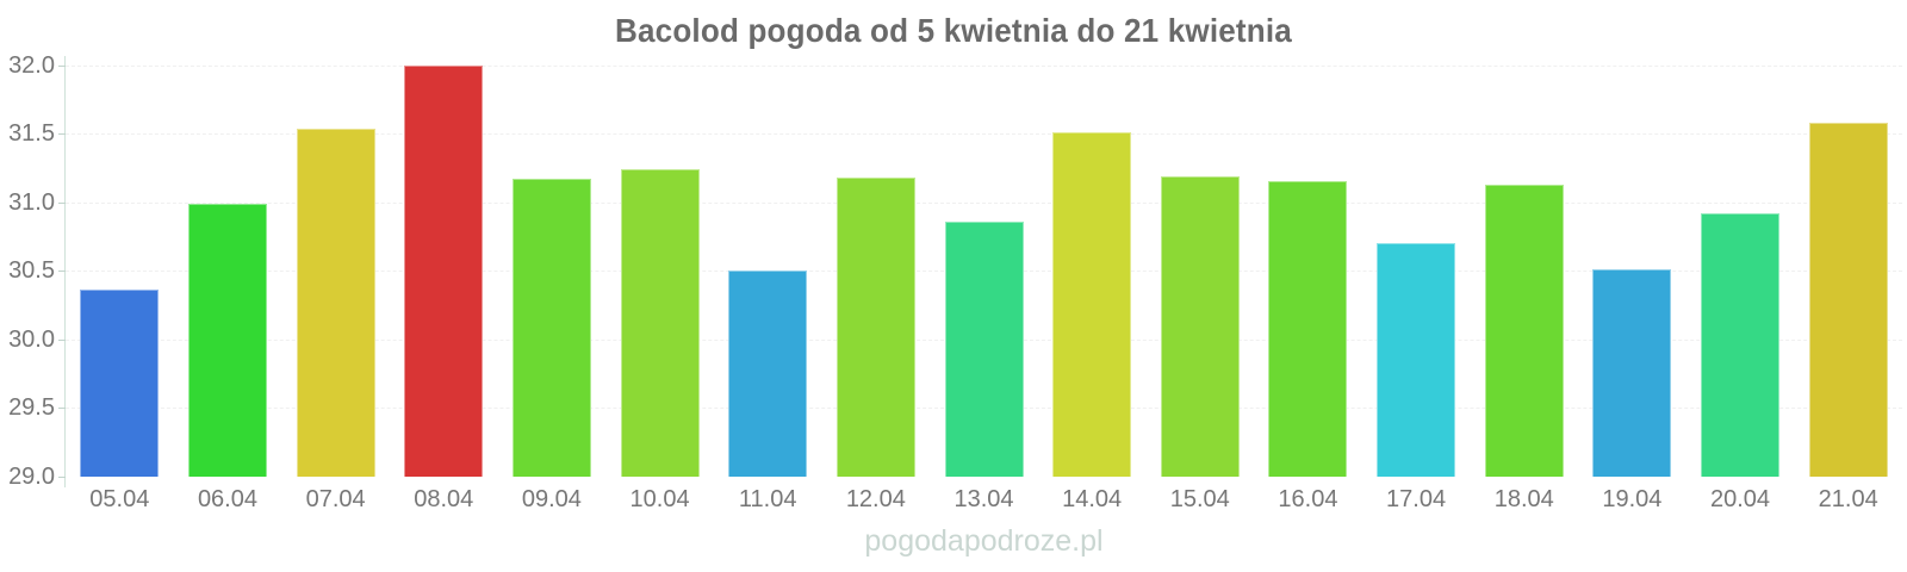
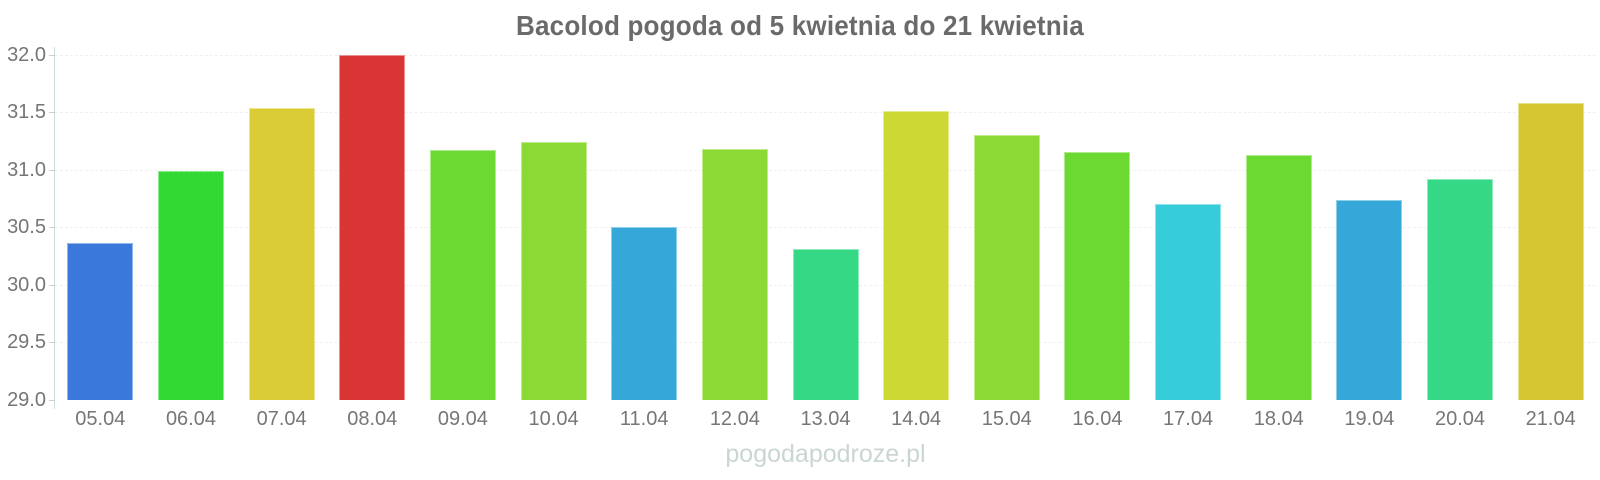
13.04: 30.86 -> 30.31
15.04: 31.19 -> 31.30
19.04: 30.51 -> 30.74
